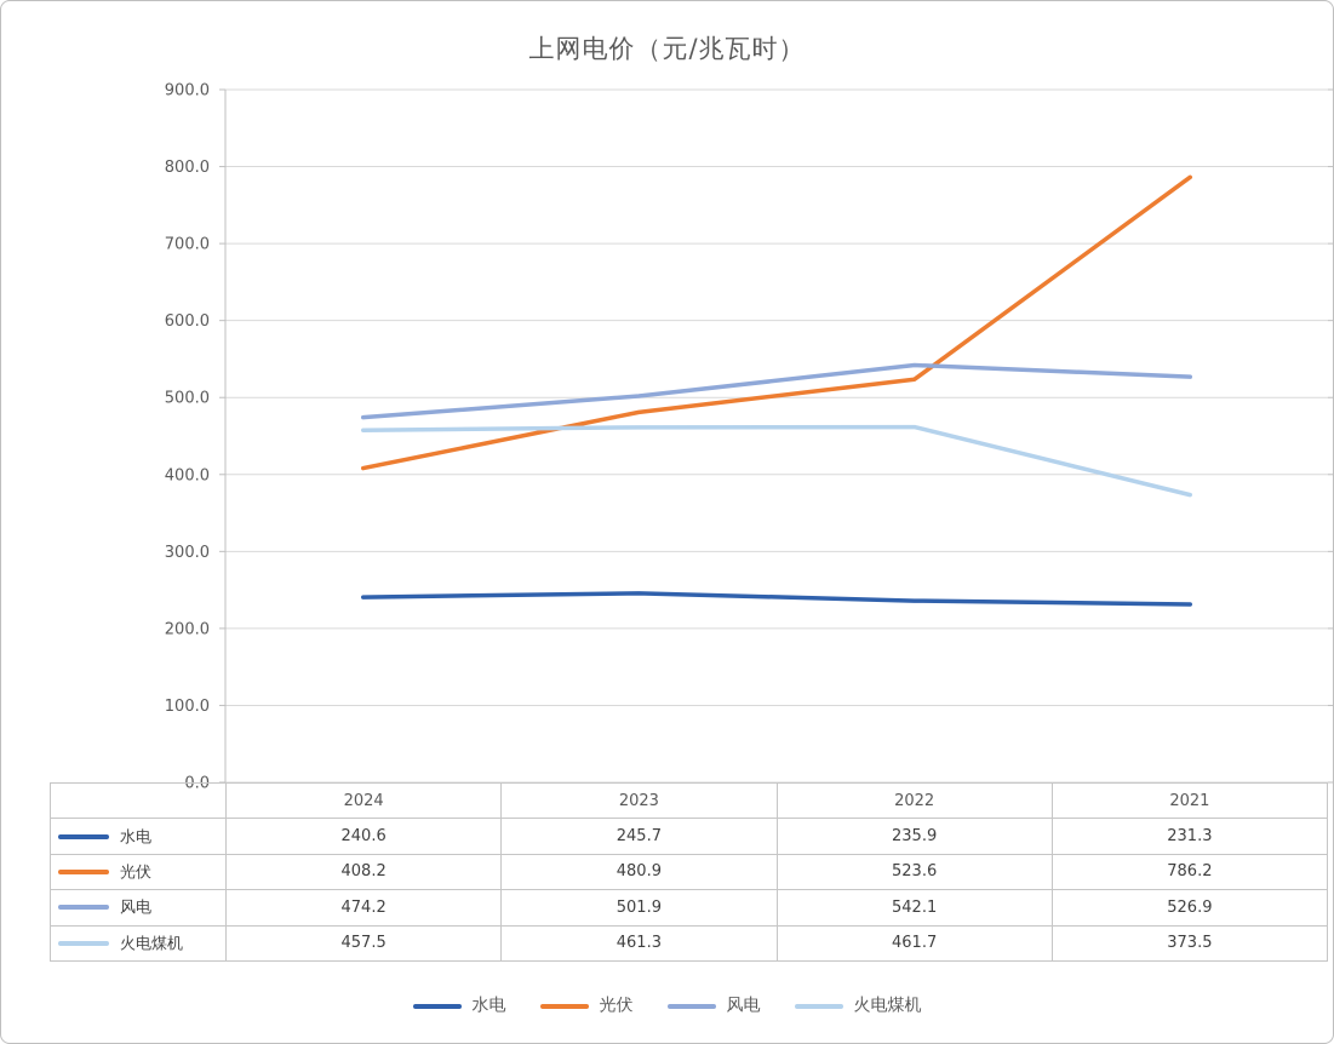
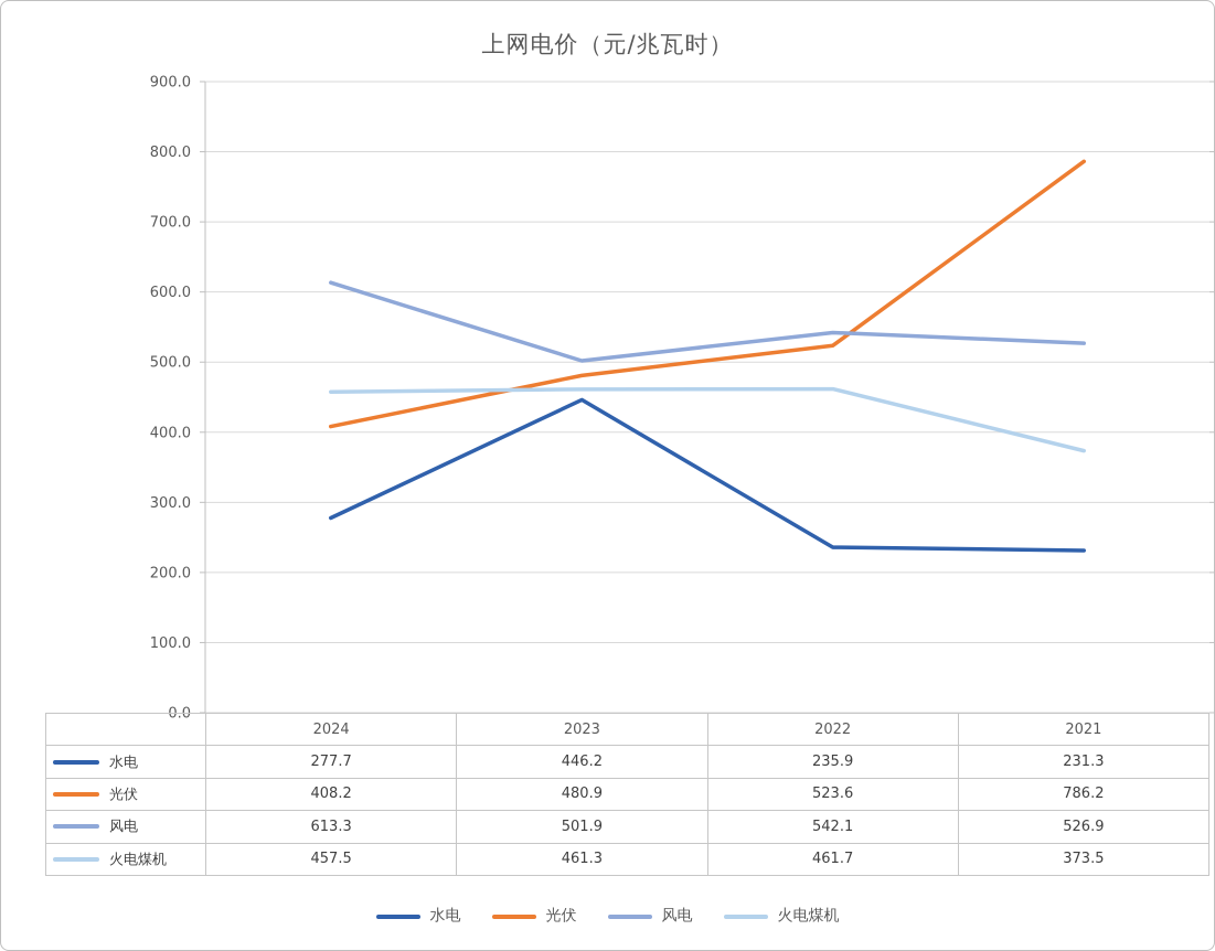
水电/2024: 240.6 -> 277.7
风电/2024: 474.2 -> 613.3
水电/2023: 245.7 -> 446.2
